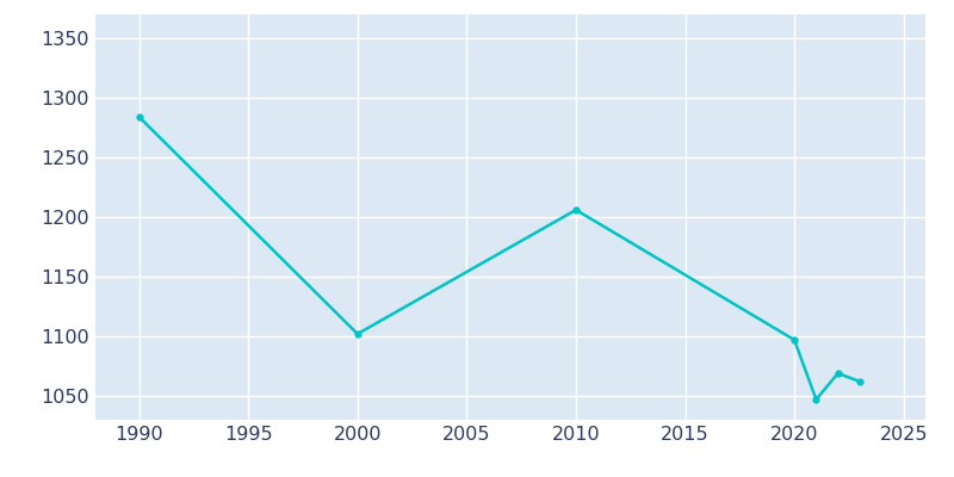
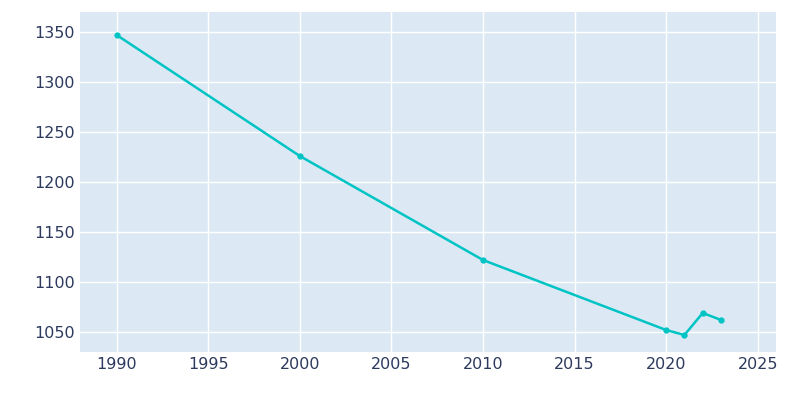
1990: 1284 -> 1347
2000: 1102 -> 1226
2010: 1206 -> 1122
2020: 1097 -> 1052
